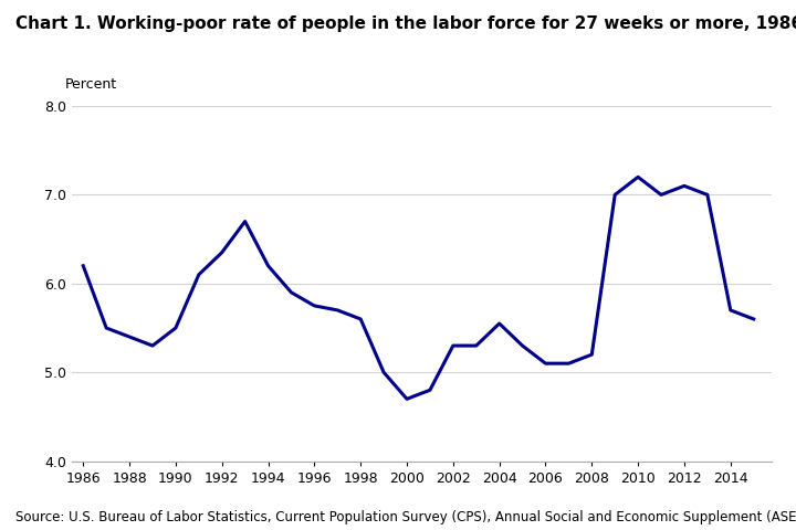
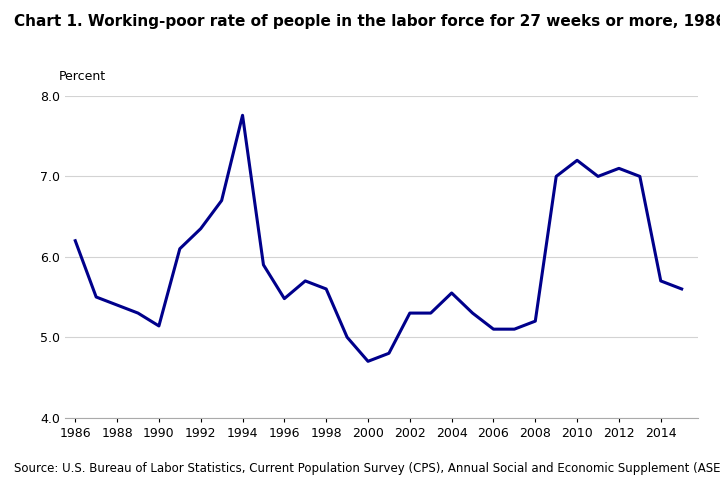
1990: 5.50 -> 5.14
1994: 6.20 -> 7.76
1996: 5.75 -> 5.48
